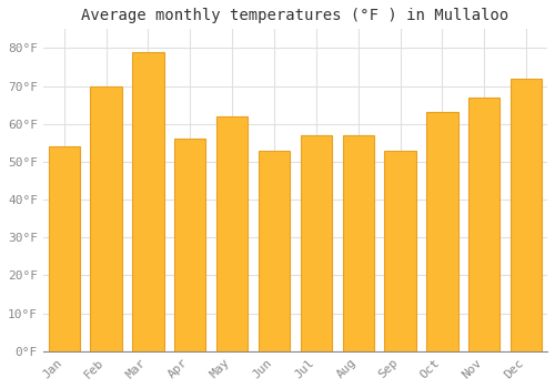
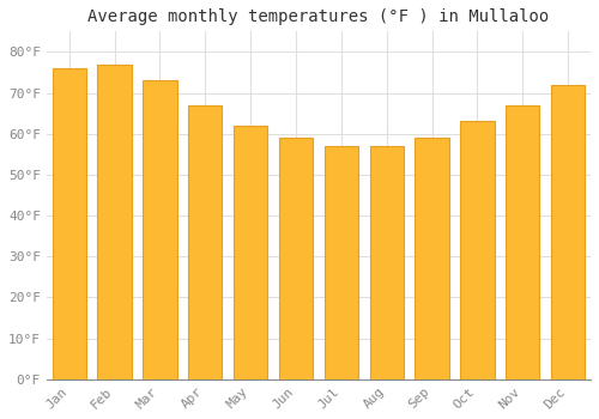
Jan: 54°F -> 76°F
Feb: 70°F -> 77°F
Mar: 79°F -> 73°F
Apr: 56°F -> 67°F
Jun: 53°F -> 59°F
Sep: 53°F -> 59°F
